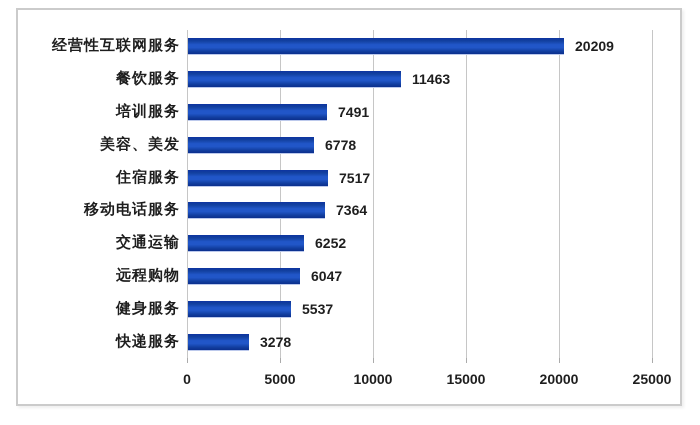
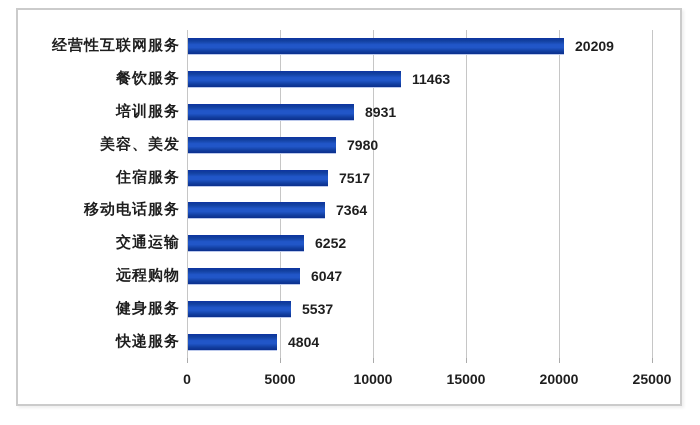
培训服务: 7491 -> 8931
美容、美发: 6778 -> 7980
快递服务: 3278 -> 4804
